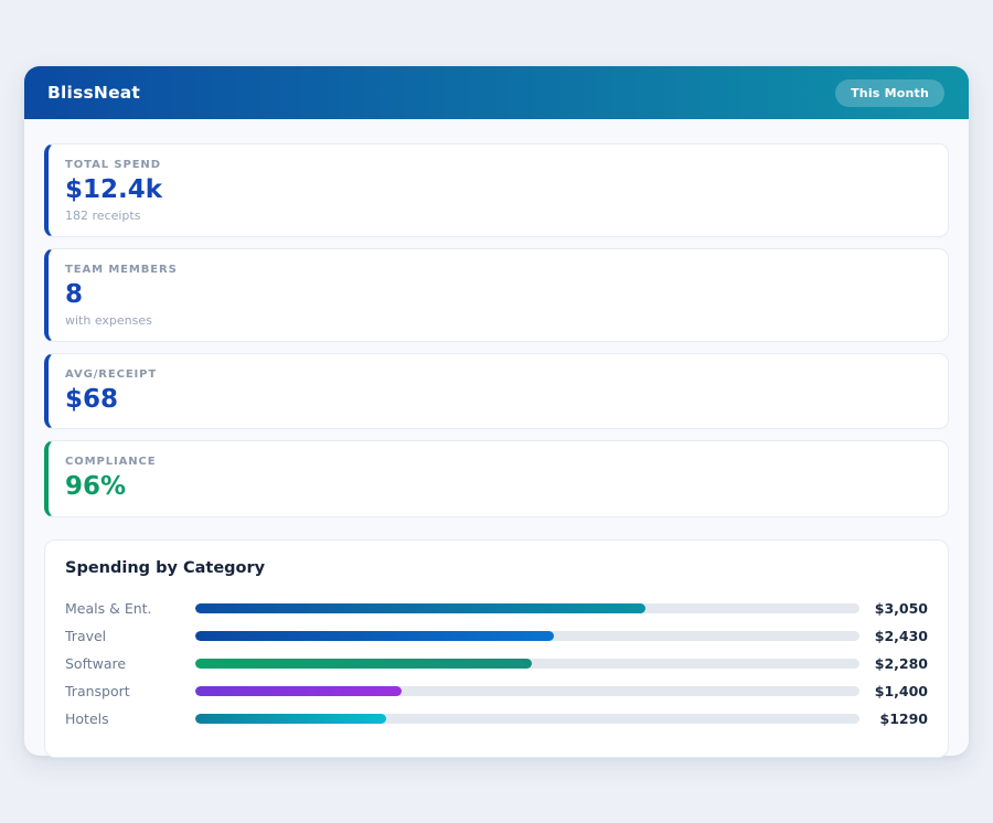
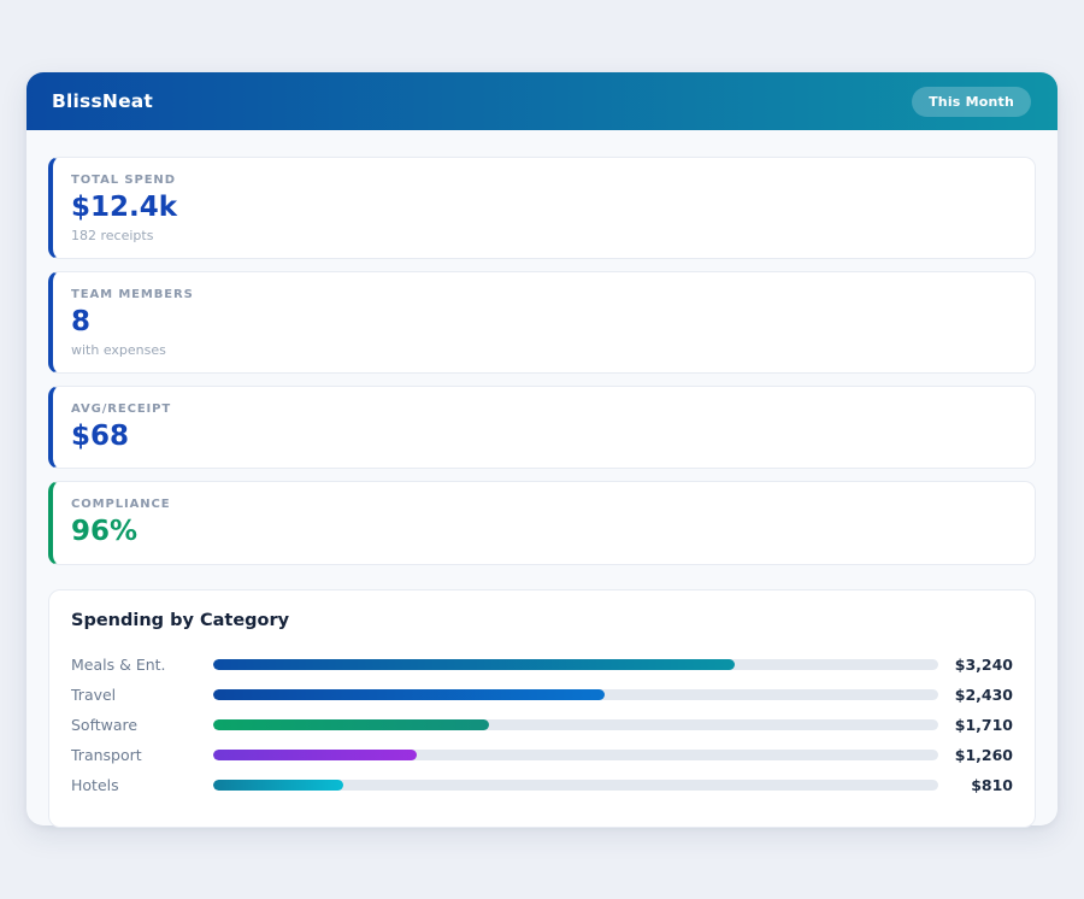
Meals & Ent.: $3,050 -> $3,240
Software: $2,280 -> $1,710
Transport: $1,400 -> $1,260
Hotels: $1290 -> $810
